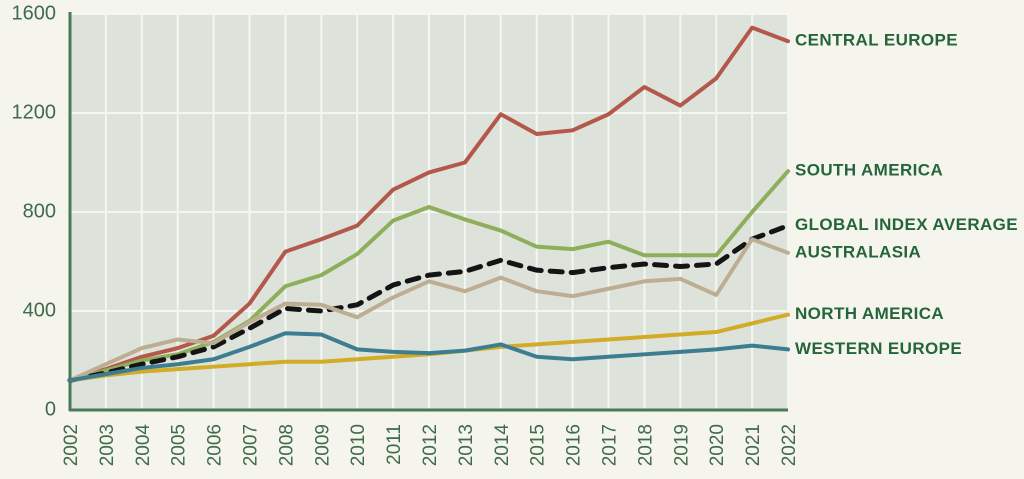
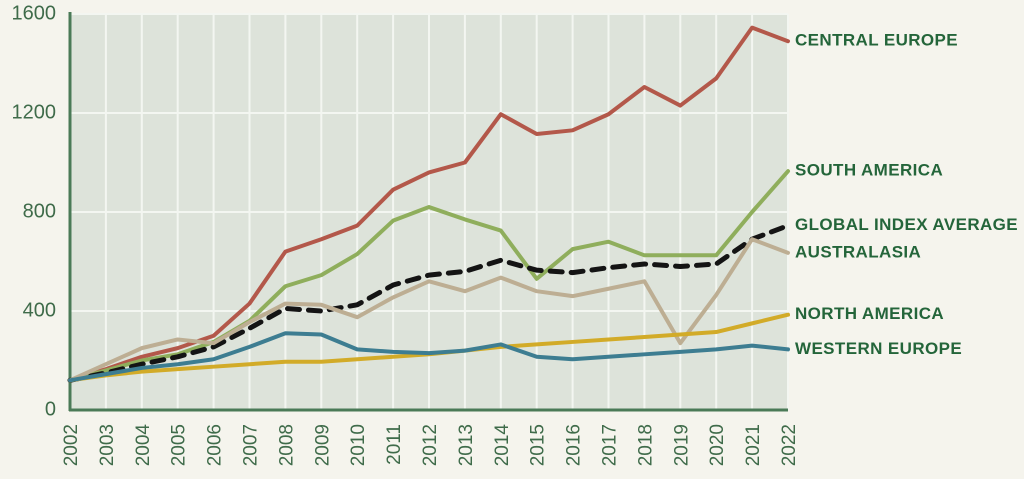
SOUTH AMERICA/2015: 660 -> 530
AUSTRALASIA/2019: 530 -> 270
